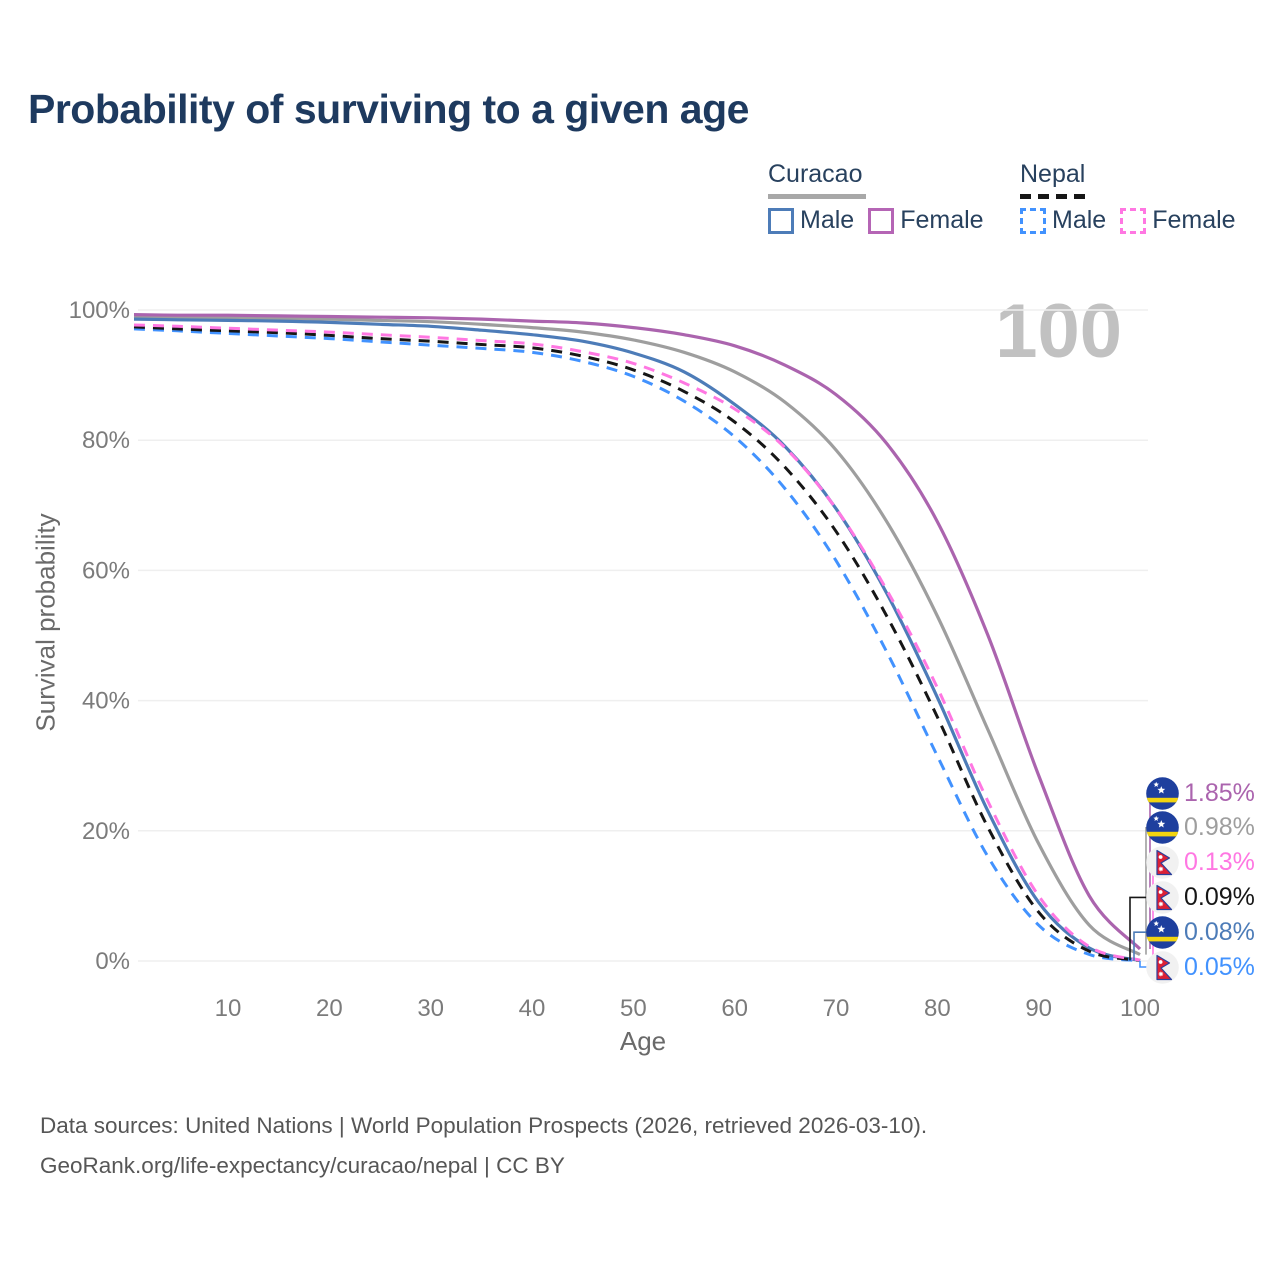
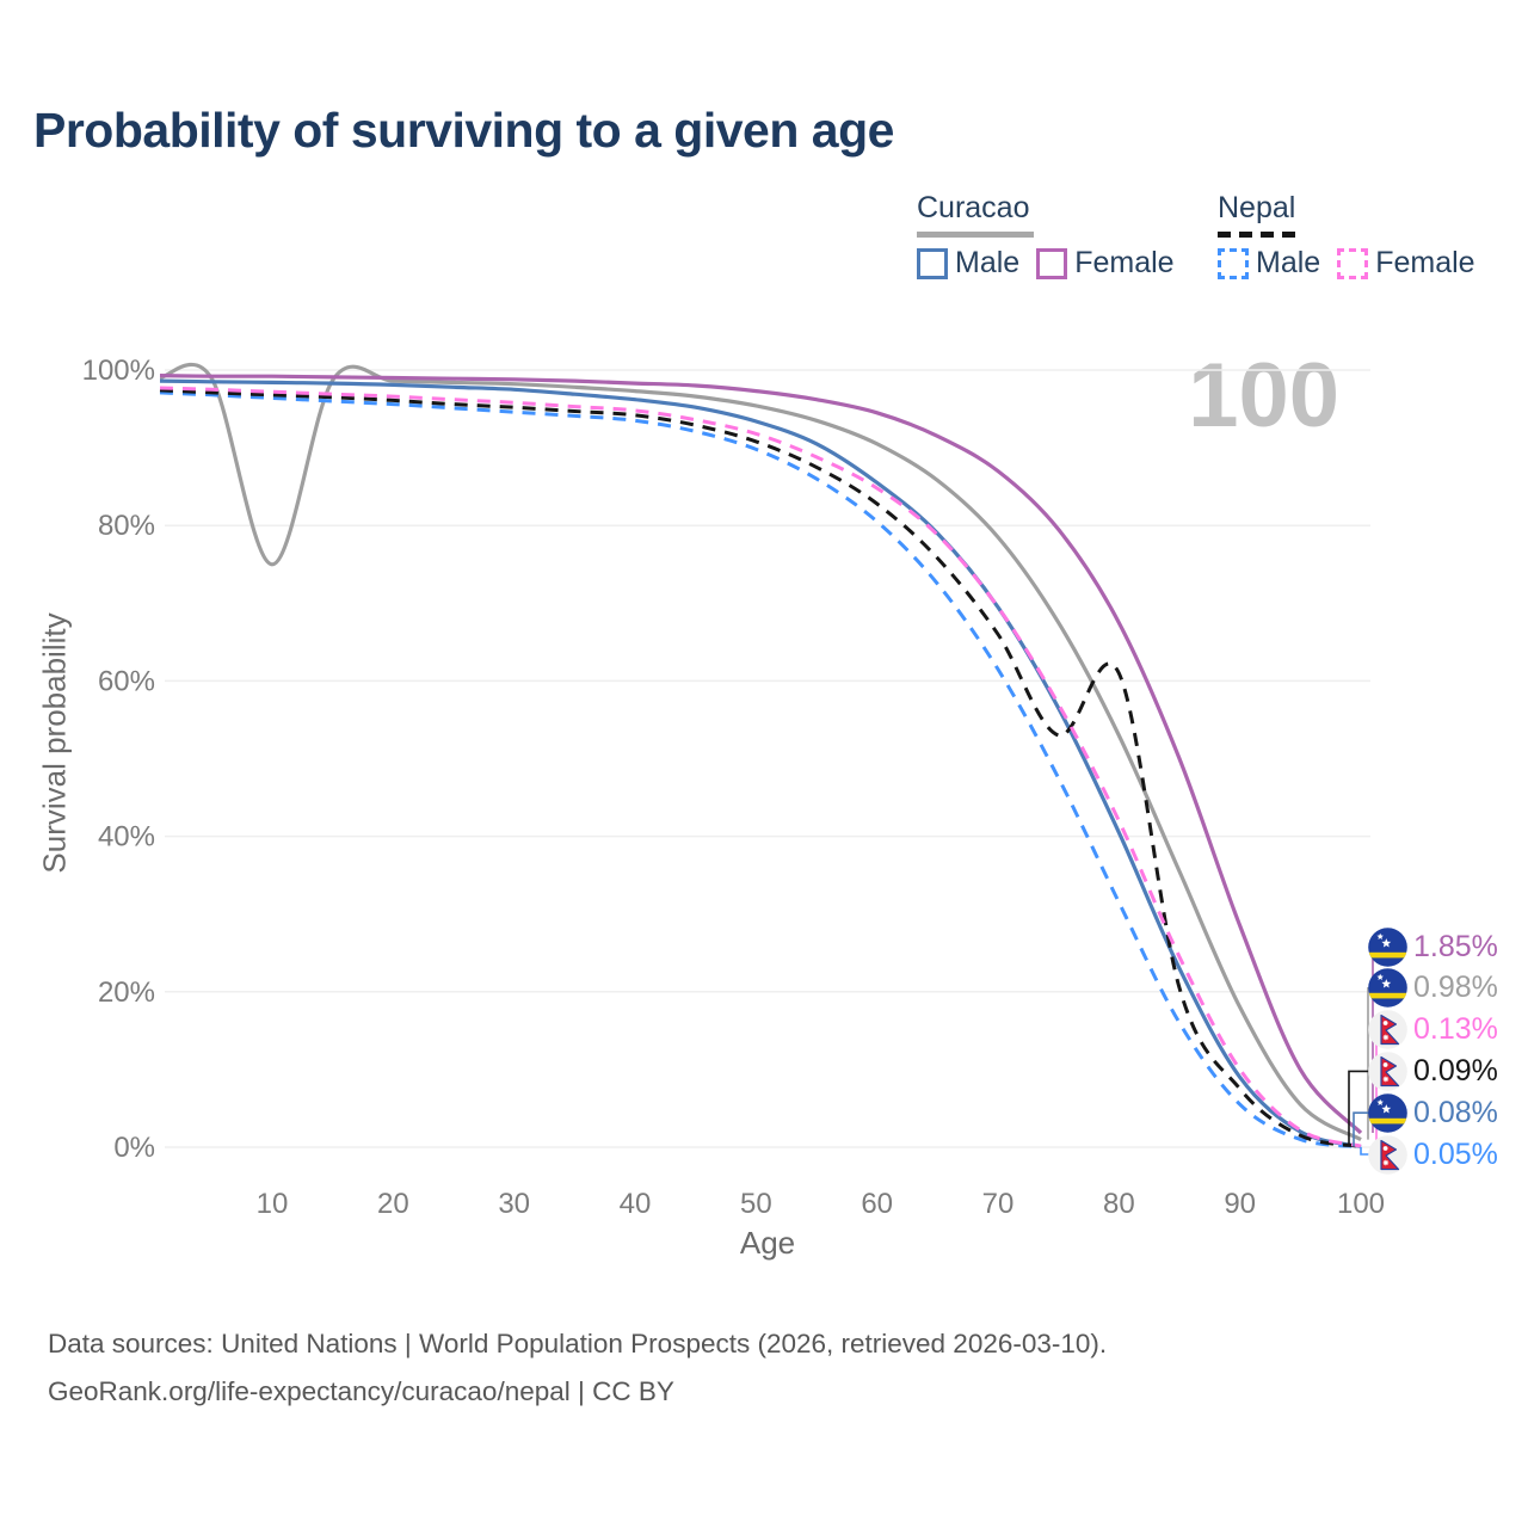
Curacao/10: 99% -> 75%
Nepal/80: 38% -> 61%
